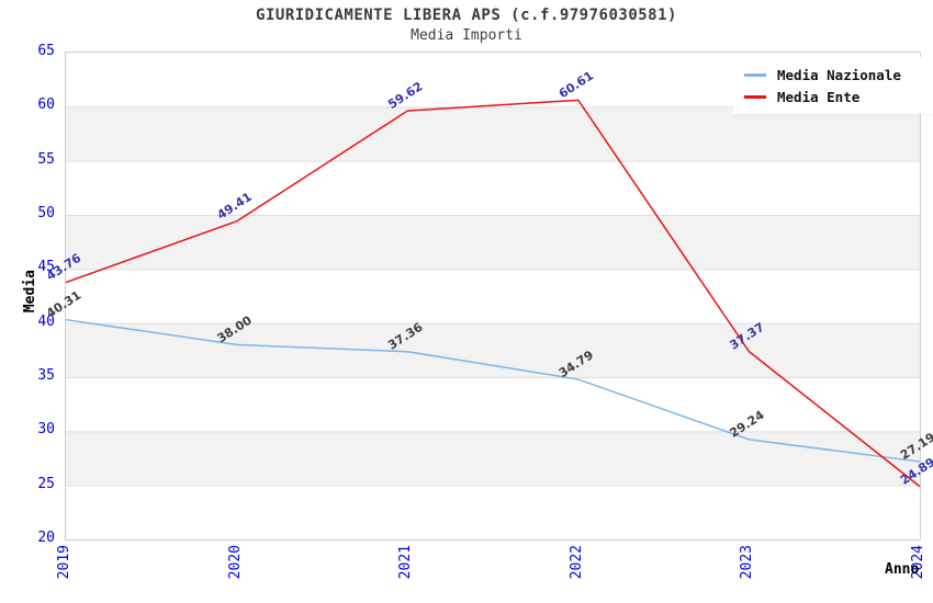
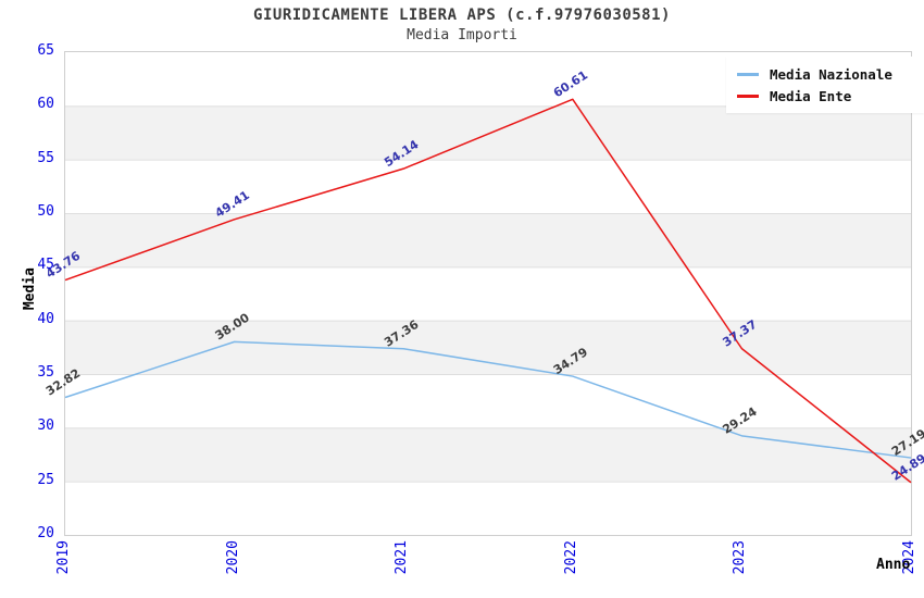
Media Nazionale/2019: 40.31 -> 32.82
Media Ente/2021: 59.62 -> 54.14
